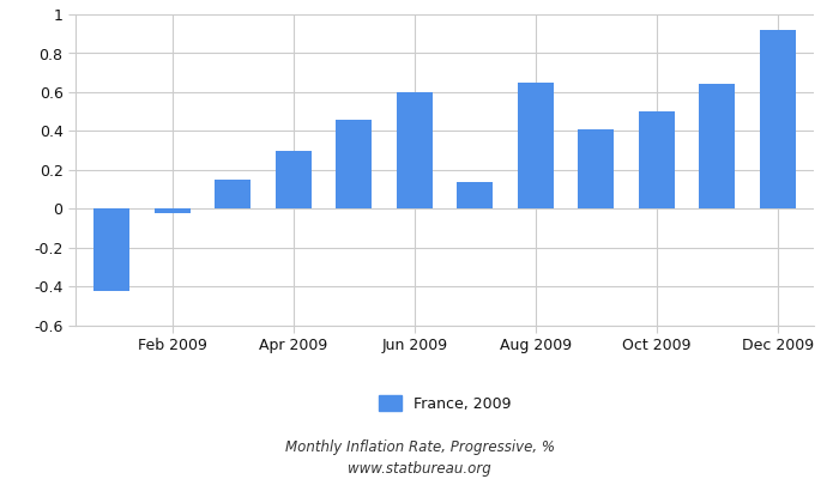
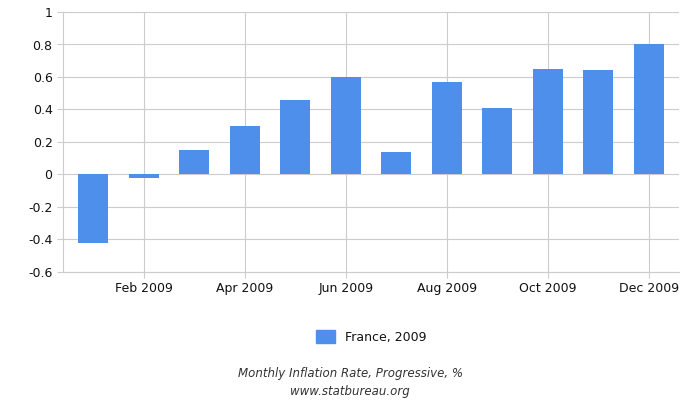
Aug 2009: 0.65 -> 0.57
Oct 2009: 0.50 -> 0.65
Dec 2009: 0.92 -> 0.80
